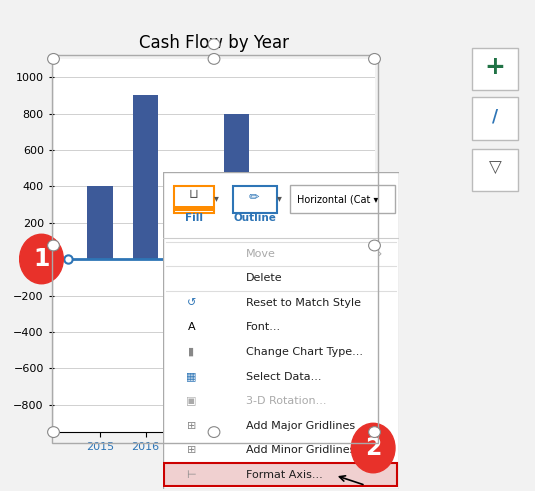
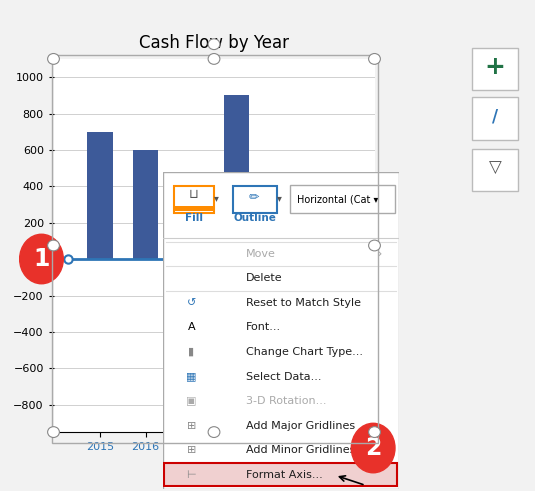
2015: 400 -> 700
2016: 900 -> 600
2018: 800 -> 900
